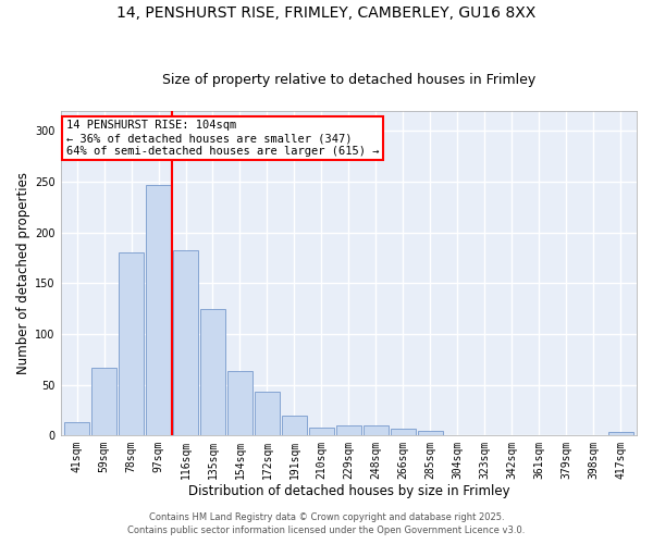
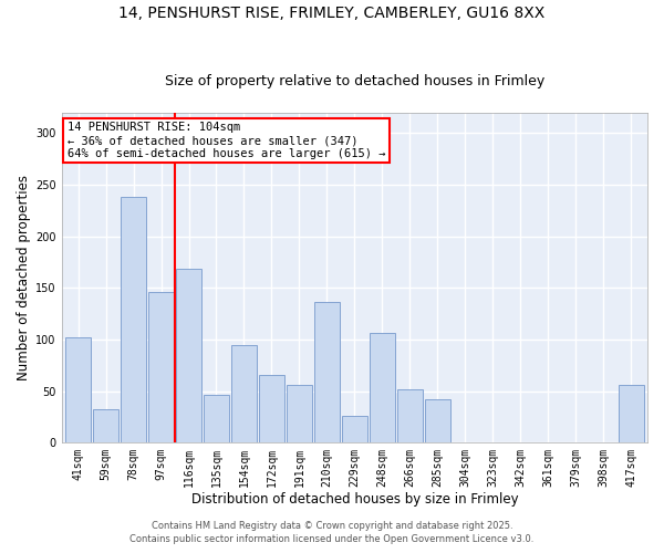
41sqm: 13 -> 102
59sqm: 67 -> 32
78sqm: 180 -> 238
97sqm: 247 -> 146
116sqm: 182 -> 168
135sqm: 125 -> 46
154sqm: 63 -> 94
172sqm: 43 -> 66
191sqm: 20 -> 56
210sqm: 8 -> 136
229sqm: 10 -> 26
248sqm: 10 -> 106
266sqm: 7 -> 52
285sqm: 4 -> 42
417sqm: 3 -> 56
